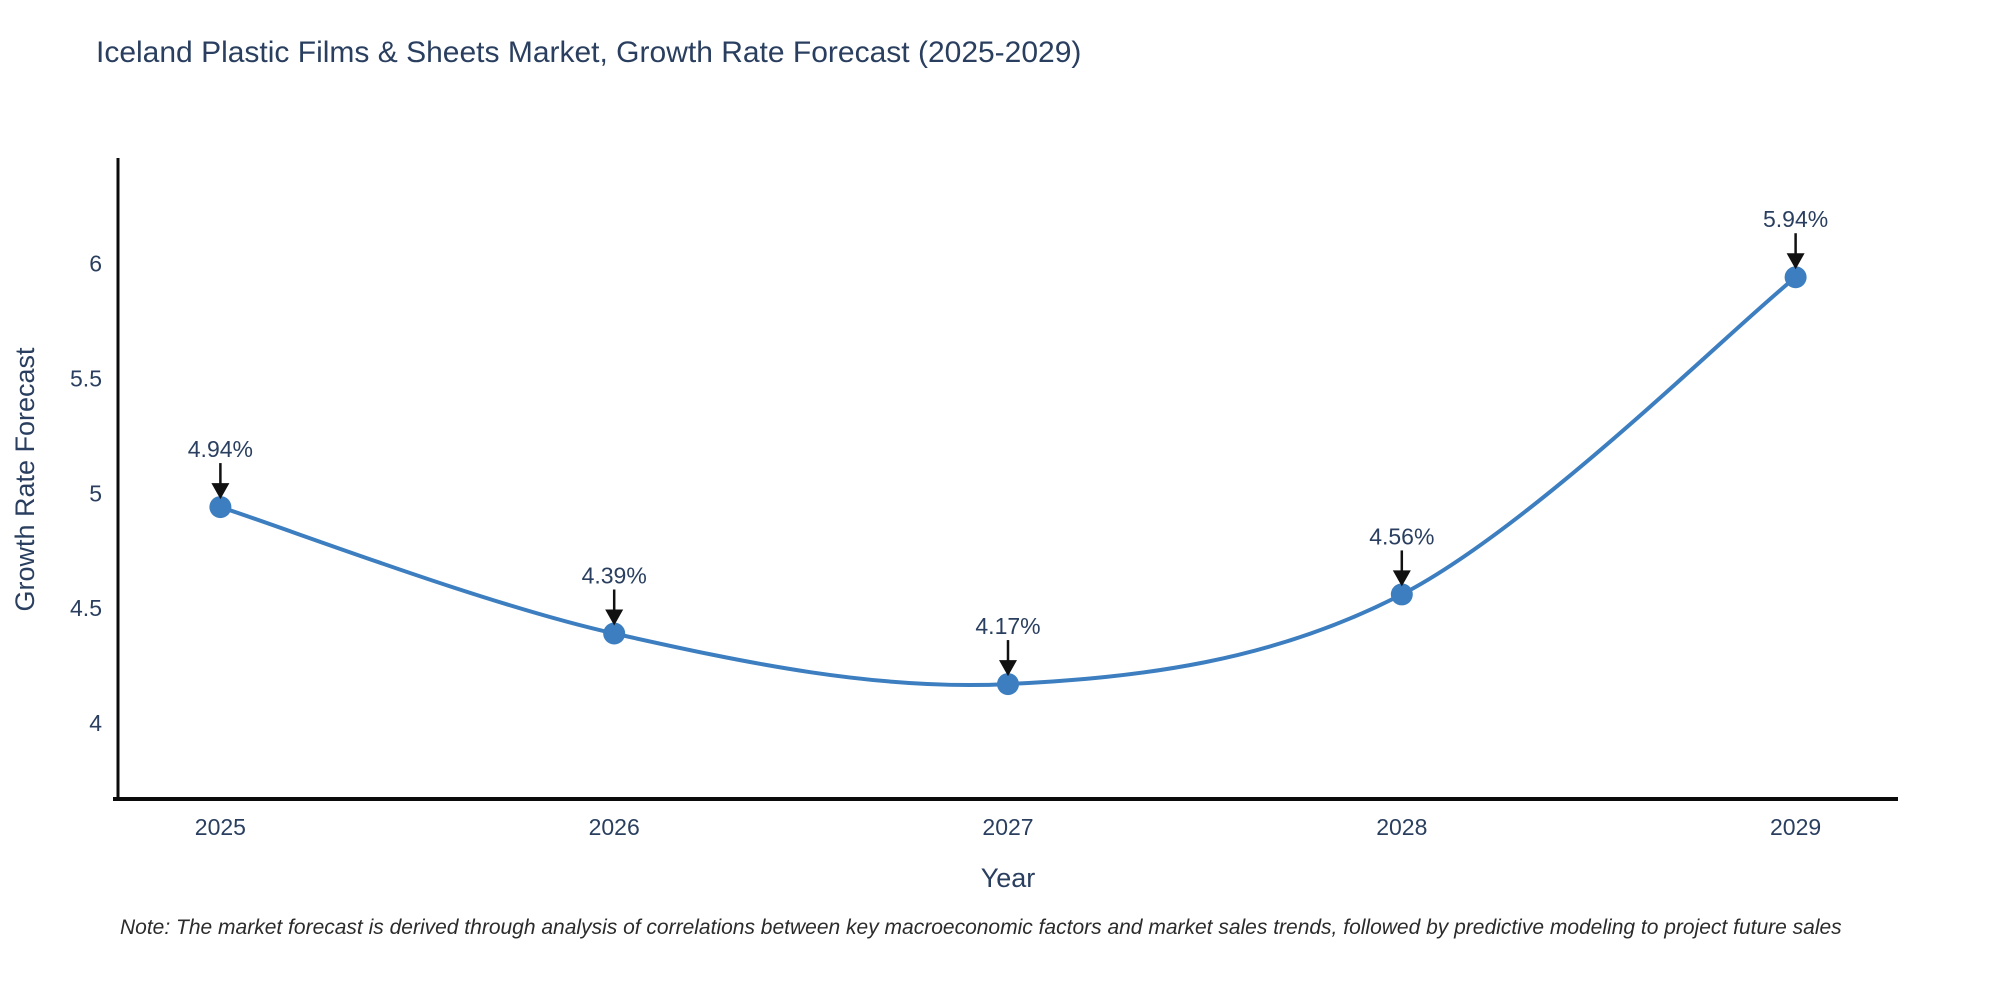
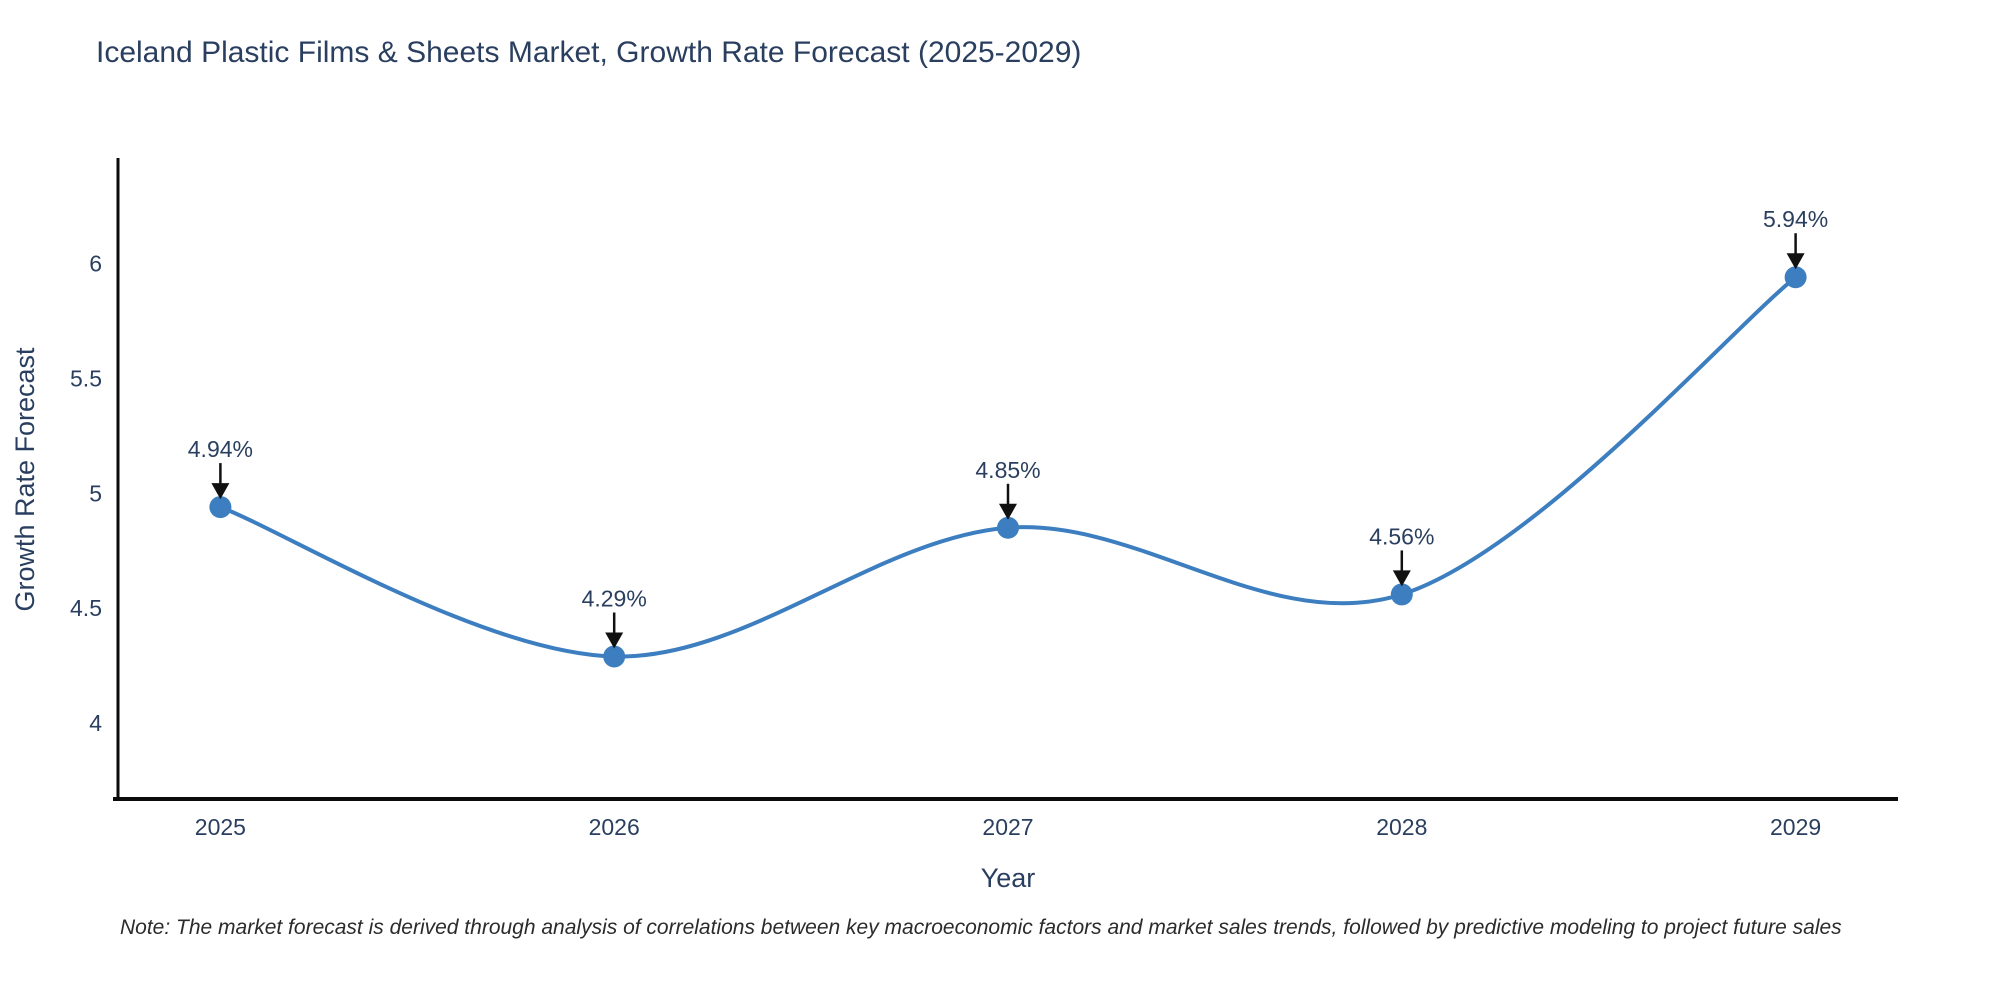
2026: 4.39% -> 4.29%
2027: 4.17% -> 4.85%
